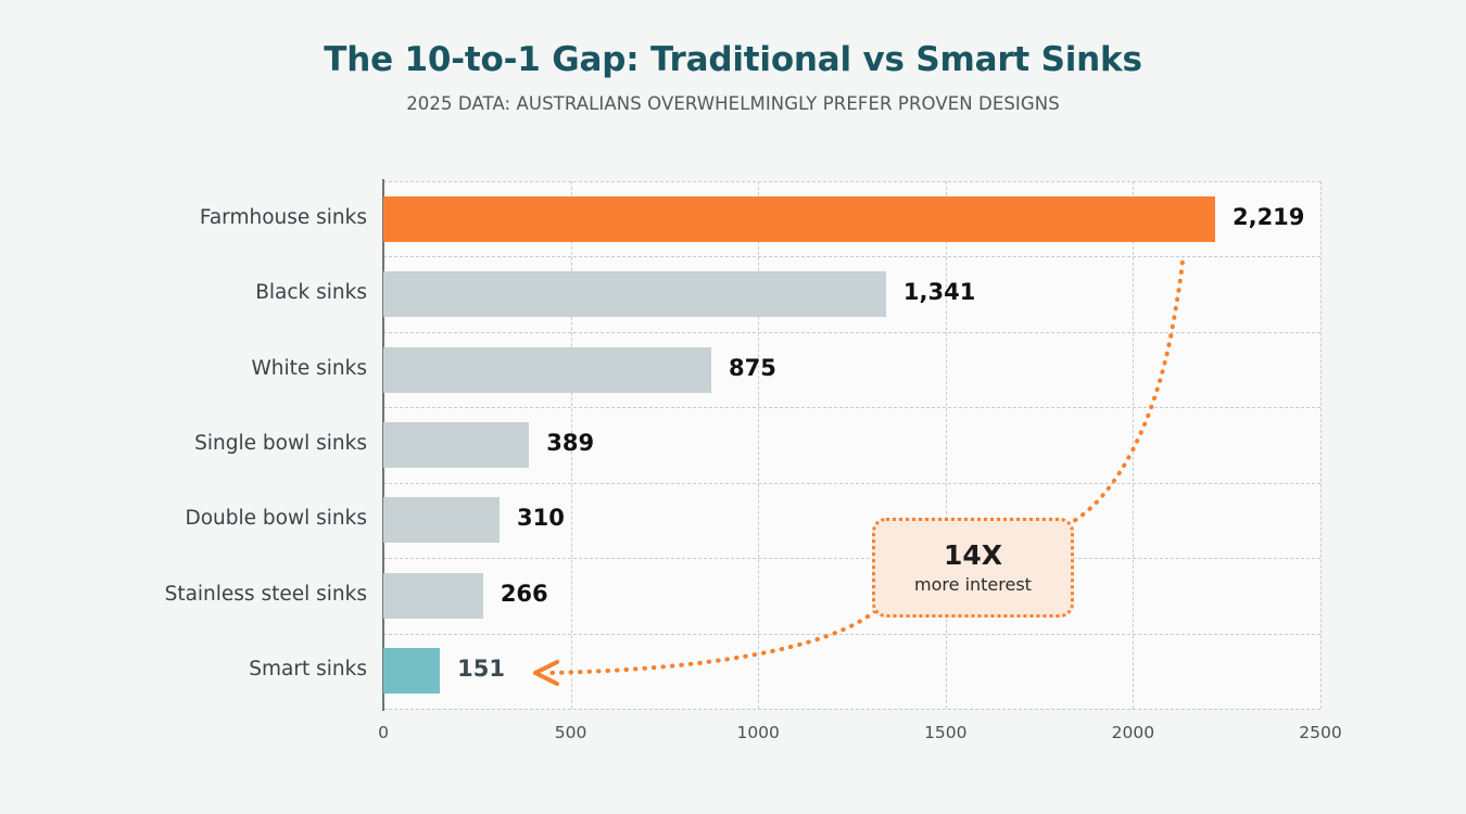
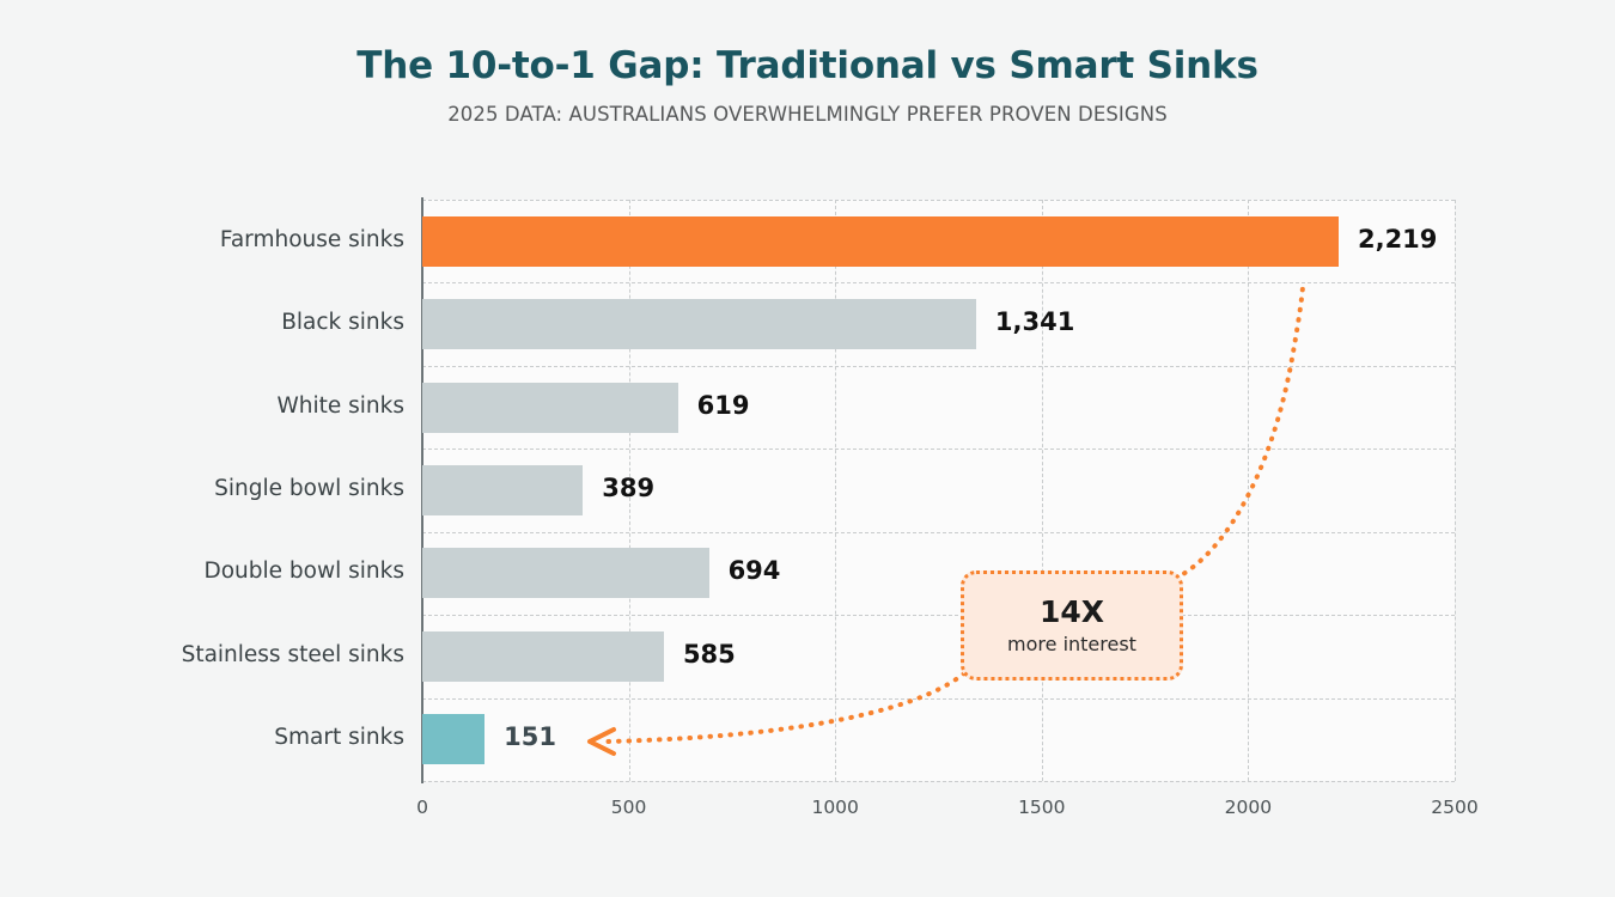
White sinks: 875 -> 619
Double bowl sinks: 310 -> 694
Stainless steel sinks: 266 -> 585
